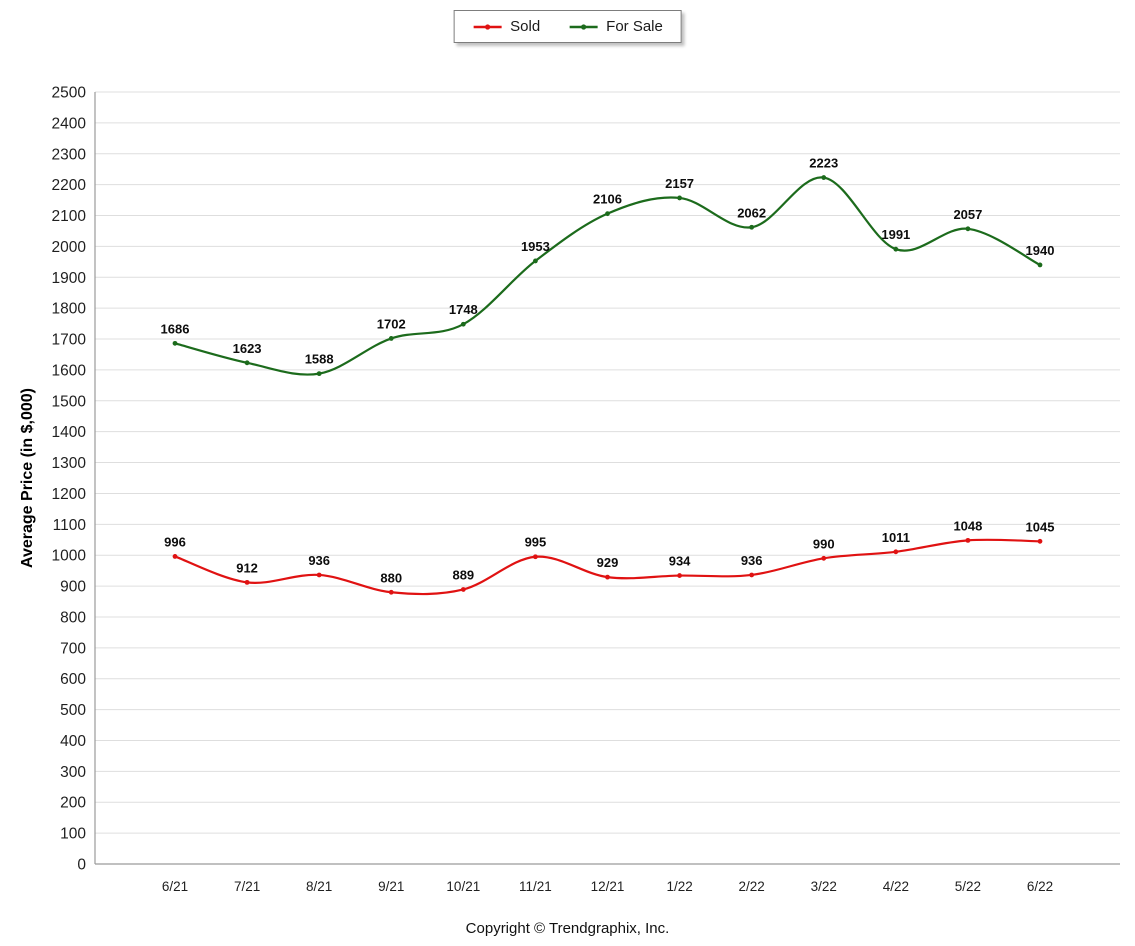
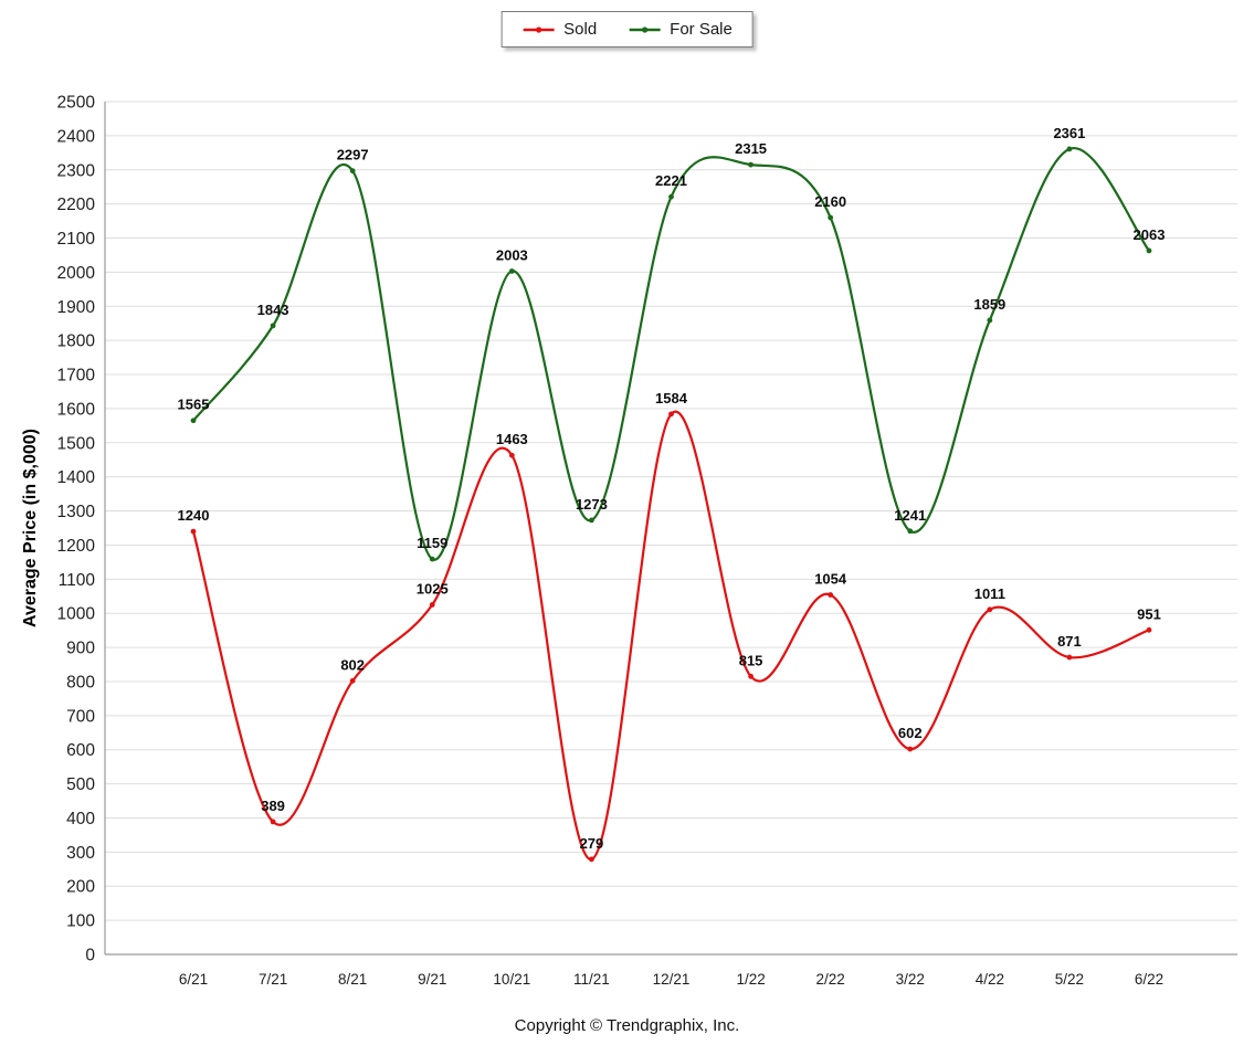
Sold/6/21: 996 -> 1240
For Sale/6/21: 1686 -> 1565
Sold/7/21: 912 -> 389
For Sale/7/21: 1623 -> 1843
Sold/8/21: 936 -> 802
For Sale/8/21: 1588 -> 2297
Sold/9/21: 880 -> 1025
For Sale/9/21: 1702 -> 1159
Sold/10/21: 889 -> 1463
For Sale/10/21: 1748 -> 2003
Sold/11/21: 995 -> 279
For Sale/11/21: 1953 -> 1273
Sold/12/21: 929 -> 1584
For Sale/12/21: 2106 -> 2221
Sold/1/22: 934 -> 815
For Sale/1/22: 2157 -> 2315
Sold/2/22: 936 -> 1054
For Sale/2/22: 2062 -> 2160
Sold/3/22: 990 -> 602
For Sale/3/22: 2223 -> 1241
For Sale/4/22: 1991 -> 1859
Sold/5/22: 1048 -> 871
For Sale/5/22: 2057 -> 2361
Sold/6/22: 1045 -> 951
For Sale/6/22: 1940 -> 2063
